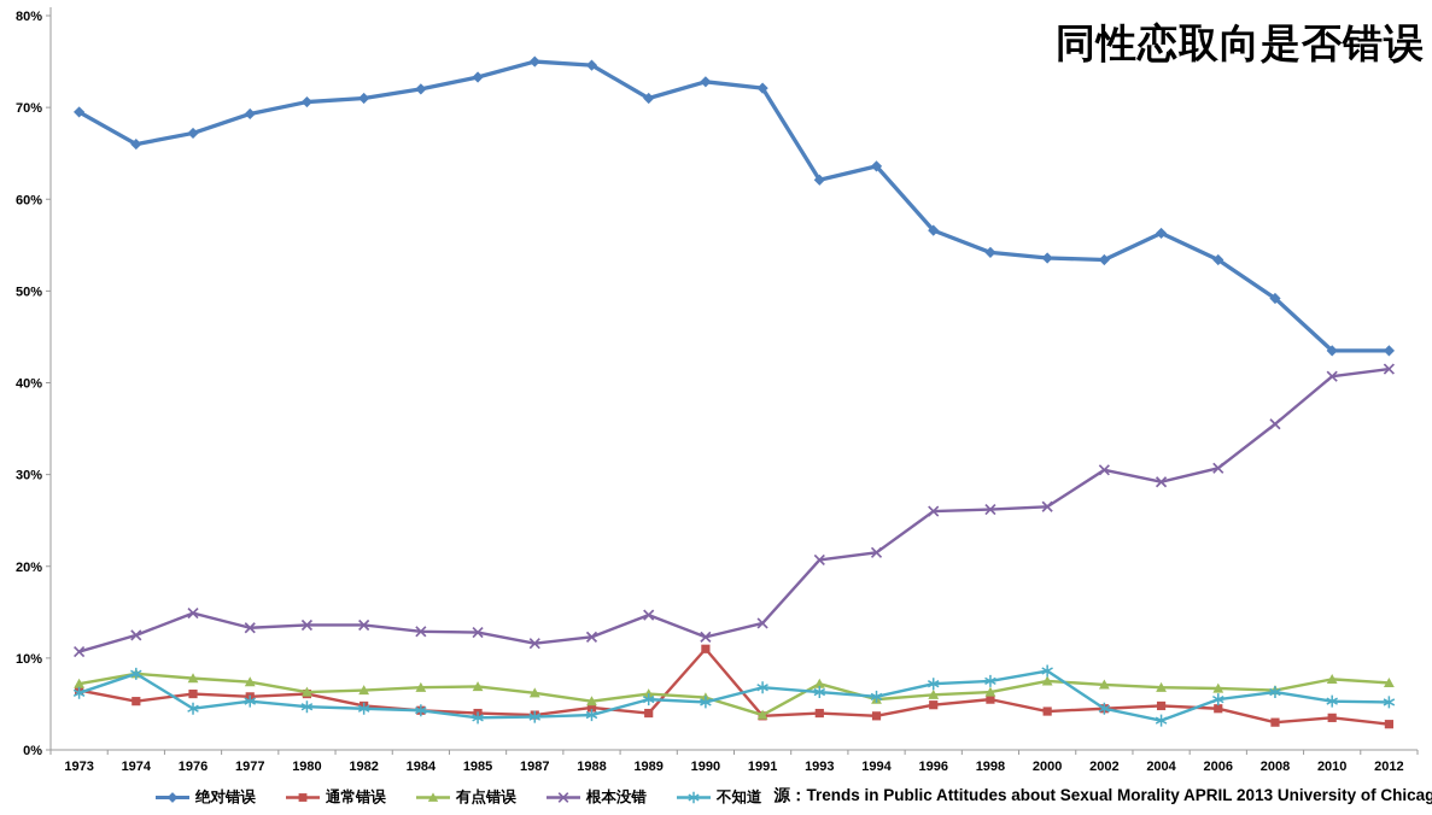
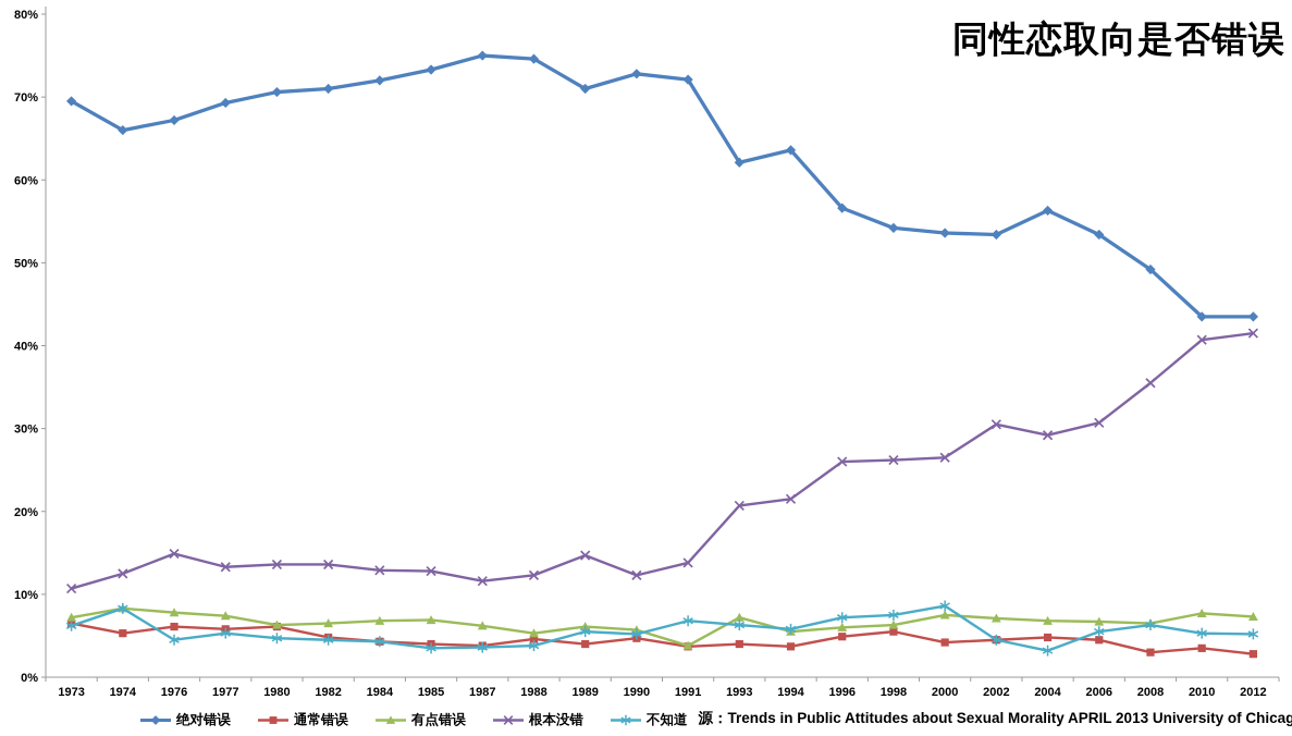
通常错误/1990: 11% -> 5%
